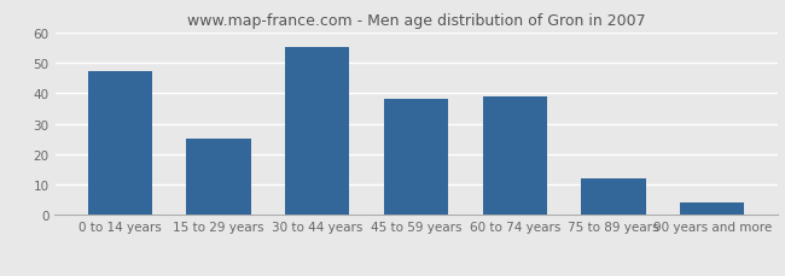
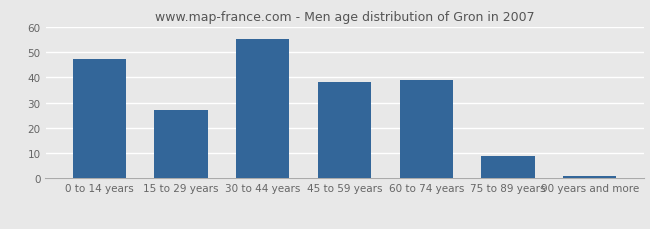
15 to 29 years: 25 -> 27
75 to 89 years: 12 -> 9
90 years and more: 4 -> 1
